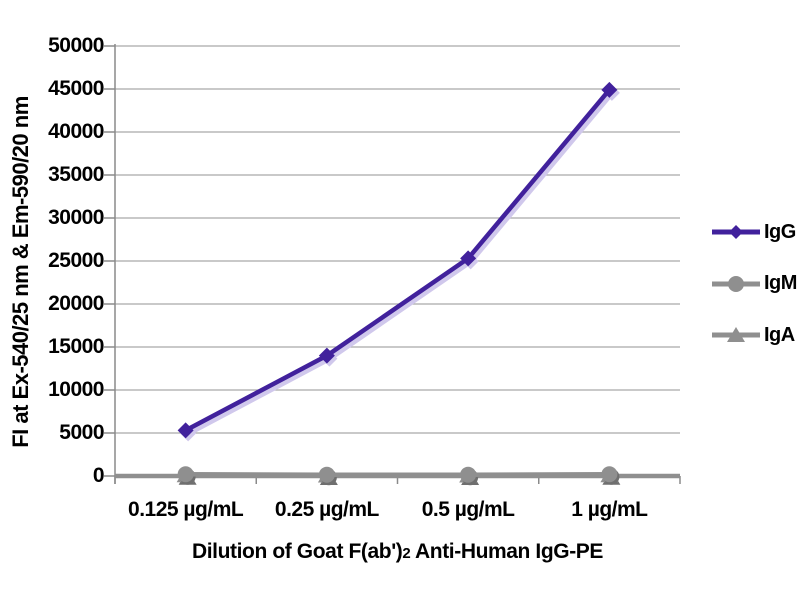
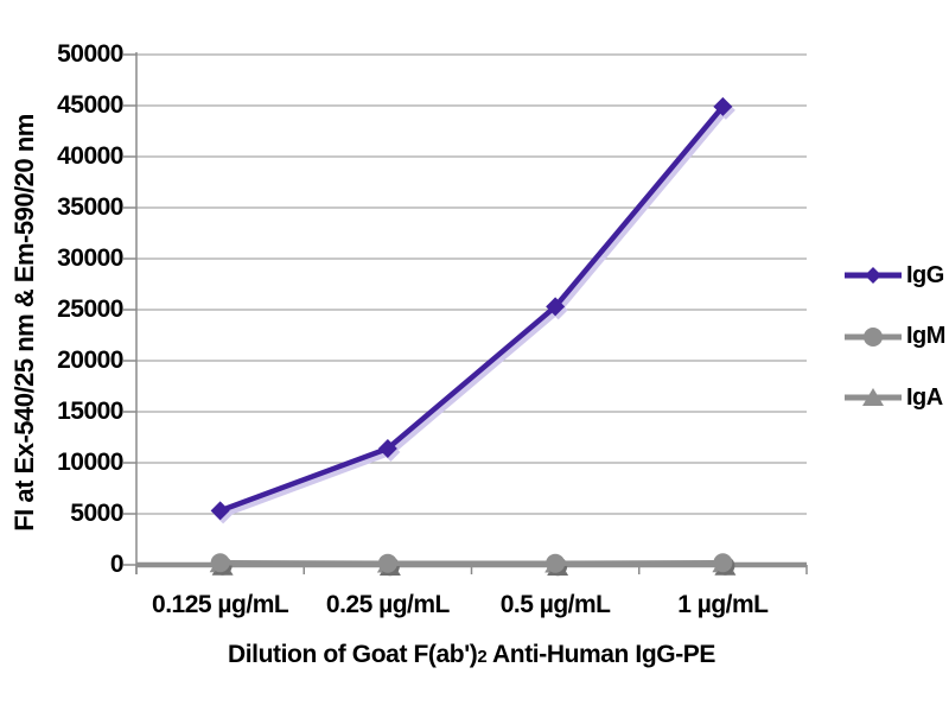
IgG/0.25 µg/mL: 14000 -> 11000
